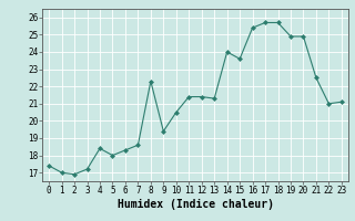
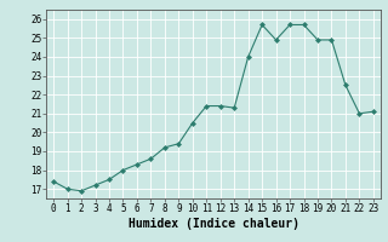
4: 18.4 -> 17.5
8: 22.3 -> 19.2
15: 23.6 -> 25.7
16: 25.4 -> 24.9
